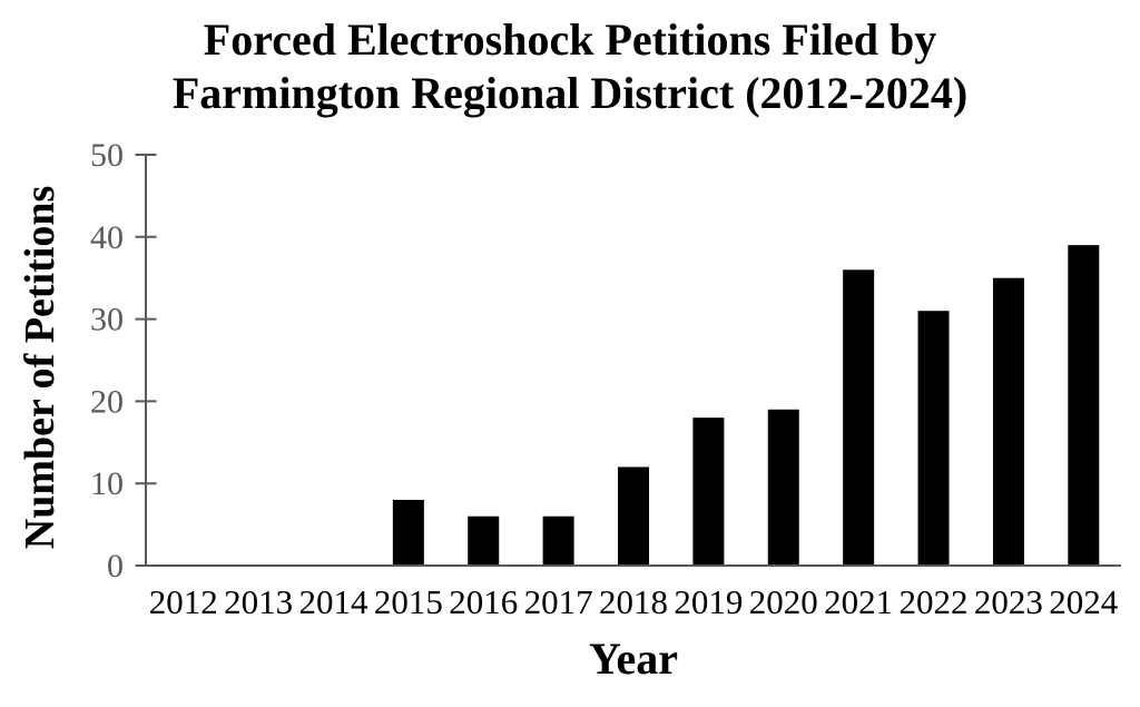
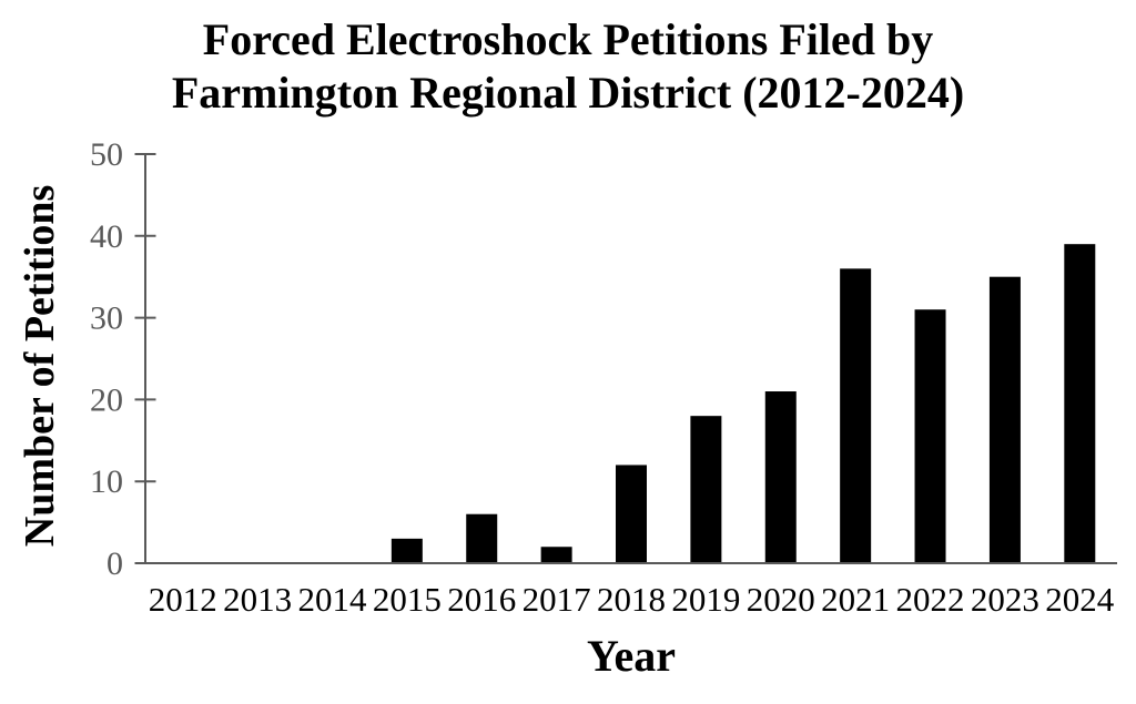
2015: 8 -> 3
2017: 6 -> 2
2020: 19 -> 21
